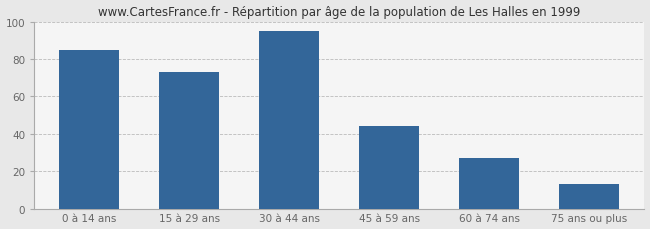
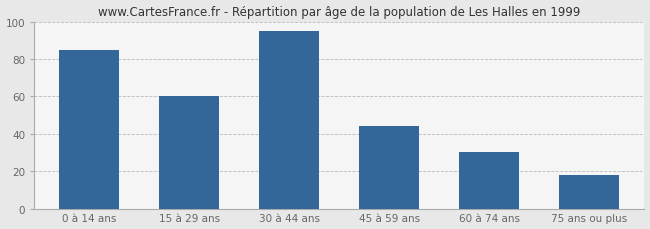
15 à 29 ans: 73 -> 60
60 à 74 ans: 27 -> 30
75 ans ou plus: 13 -> 18
